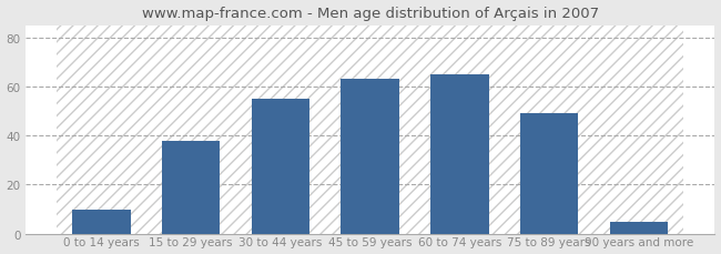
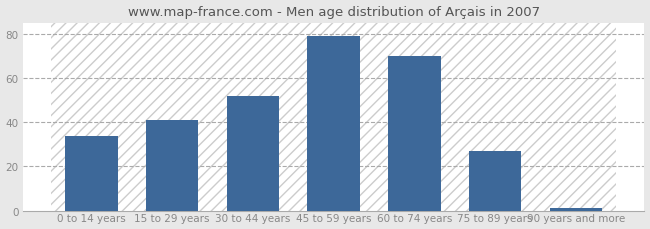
0 to 14 years: 10 -> 34
15 to 29 years: 38 -> 41
30 to 44 years: 55 -> 52
45 to 59 years: 63 -> 79
60 to 74 years: 65 -> 70
75 to 89 years: 49 -> 27
90 years and more: 5 -> 1
